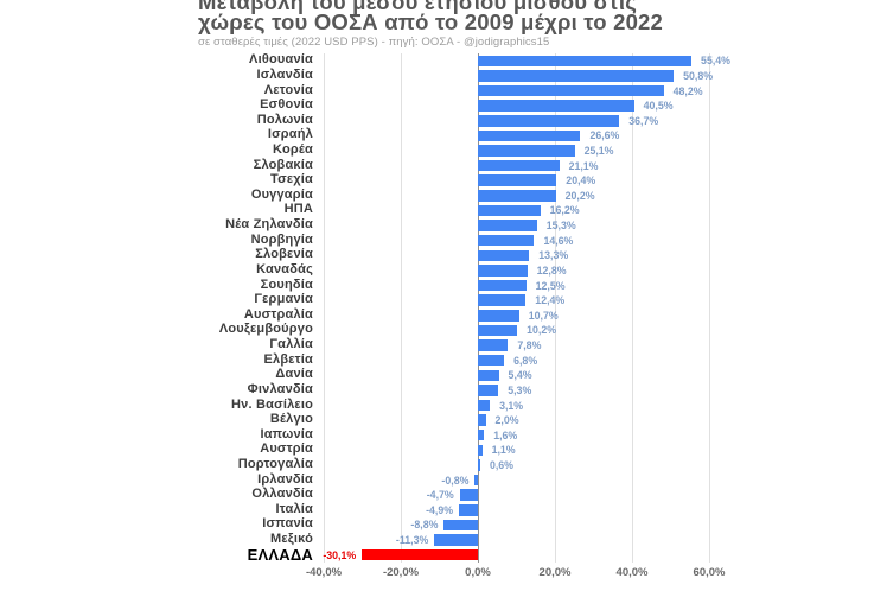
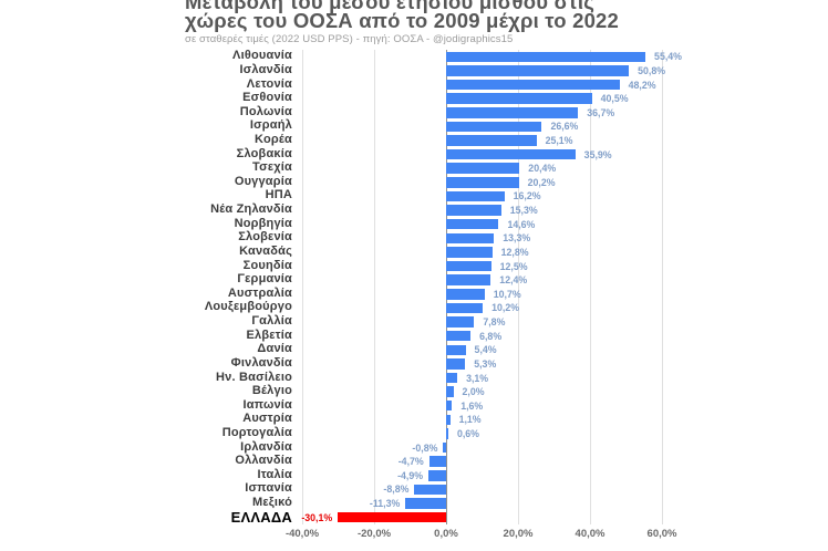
Σλοβακία: 21,1% -> 35,9%
